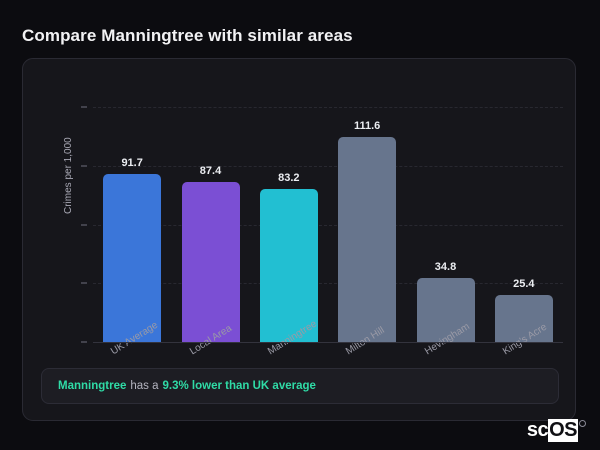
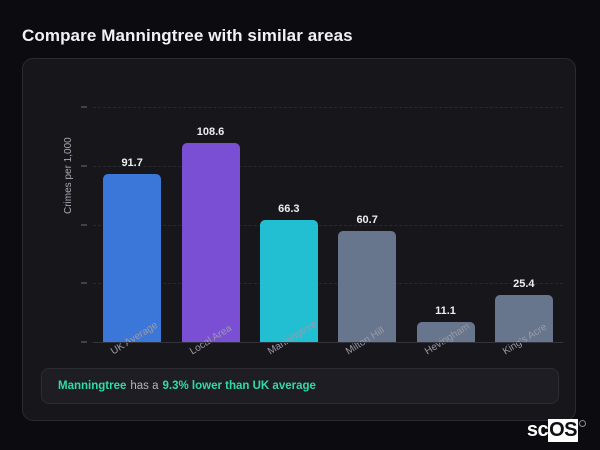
Local Area: 87.4 -> 108.6
Manningtree: 83.2 -> 66.3
Milton Hill: 111.6 -> 60.7
Hevingham: 34.8 -> 11.1
